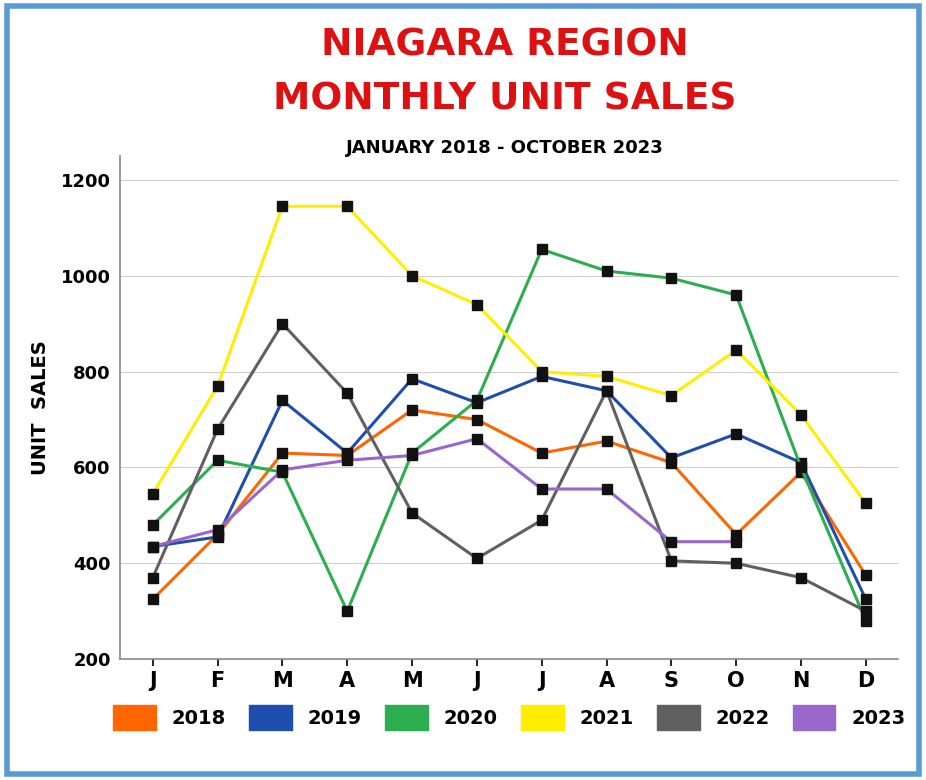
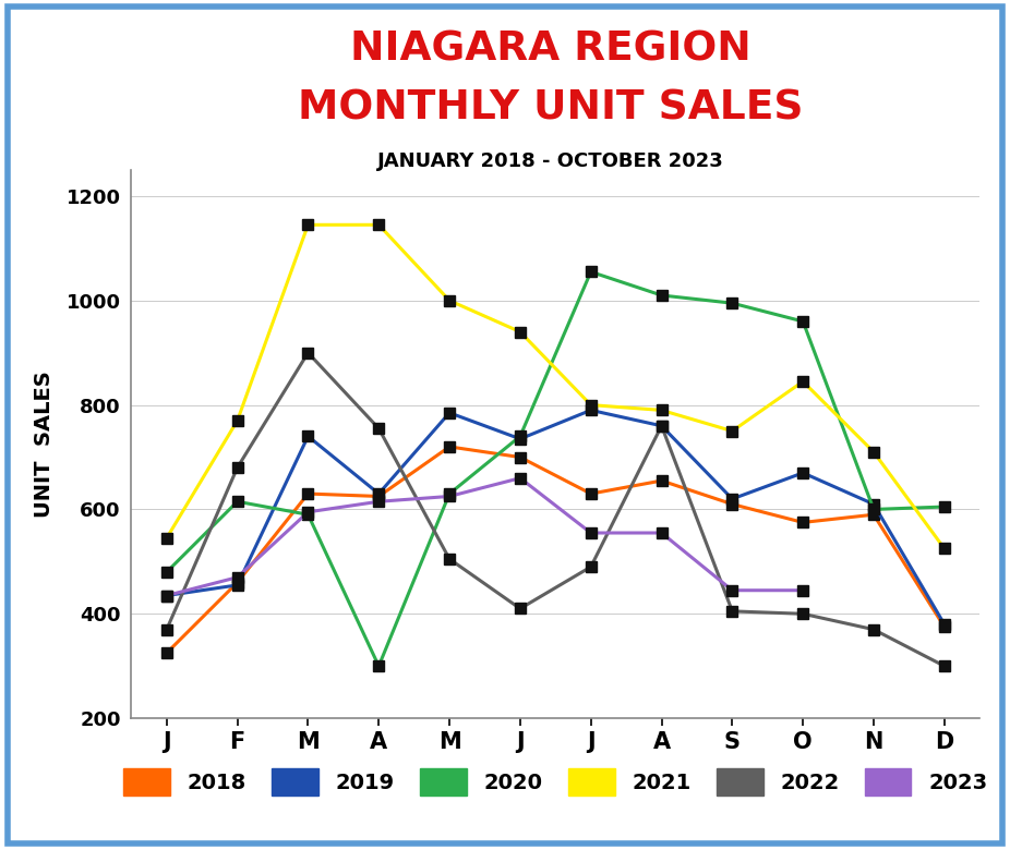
2018/O: 460 -> 575
2019/D: 325 -> 380
2020/D: 280 -> 605
